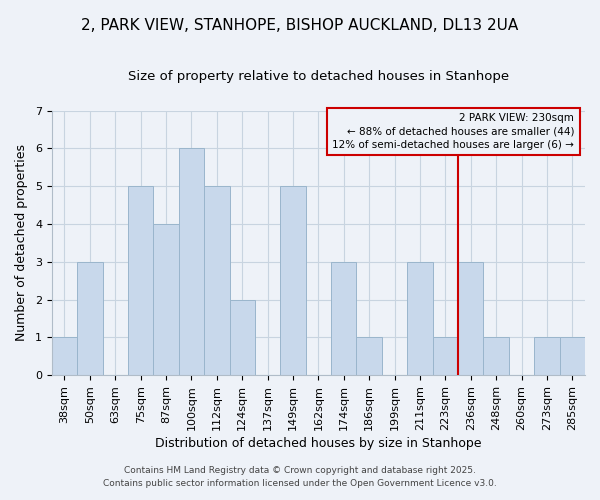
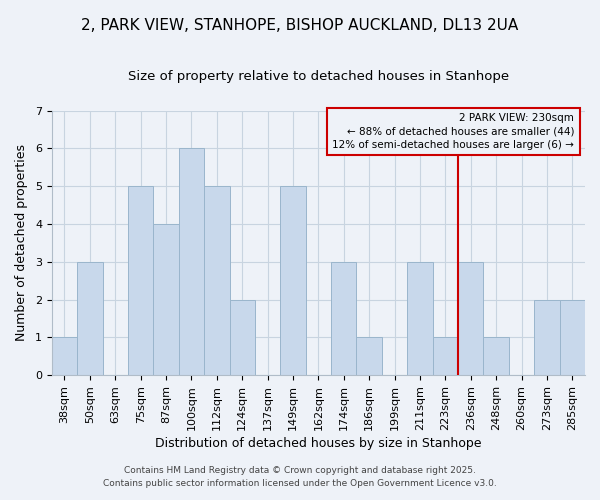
273sqm: 1 -> 2
285sqm: 1 -> 2
